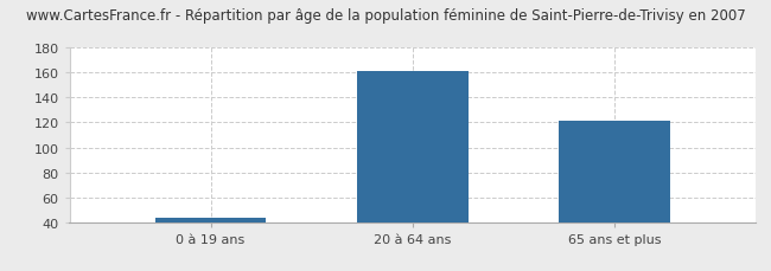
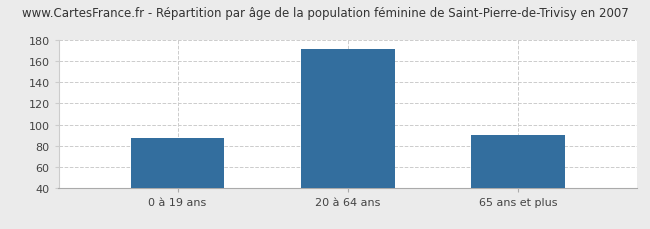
0 à 19 ans: 43 -> 87
20 à 64 ans: 161 -> 172
65 ans et plus: 121 -> 90
